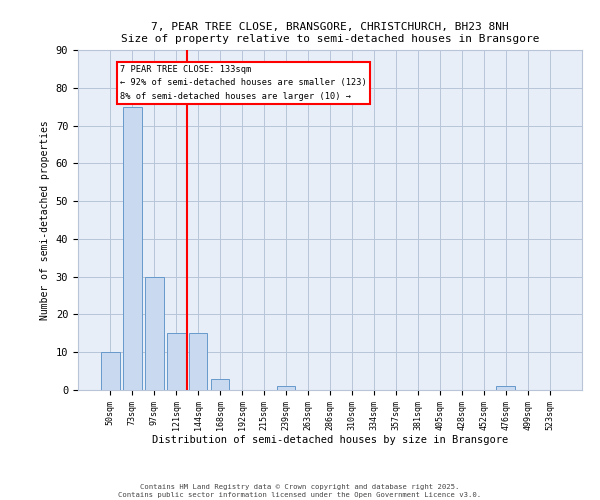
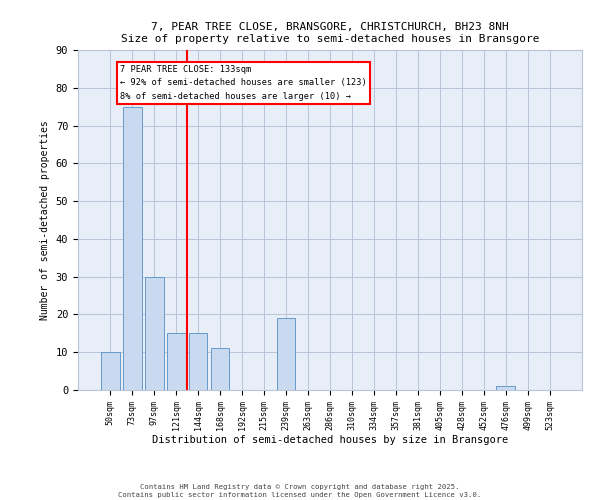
168sqm: 3 -> 11
239sqm: 1 -> 19
